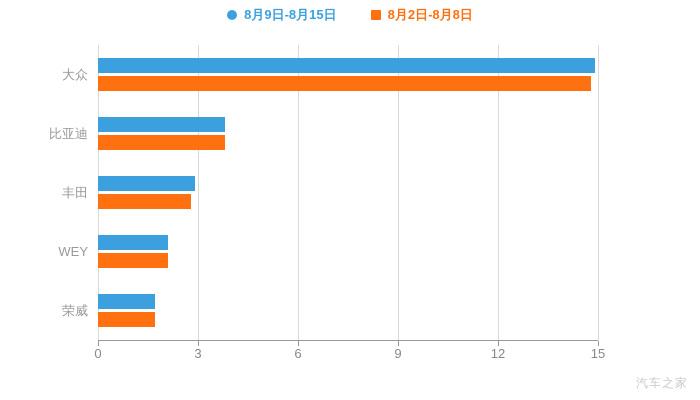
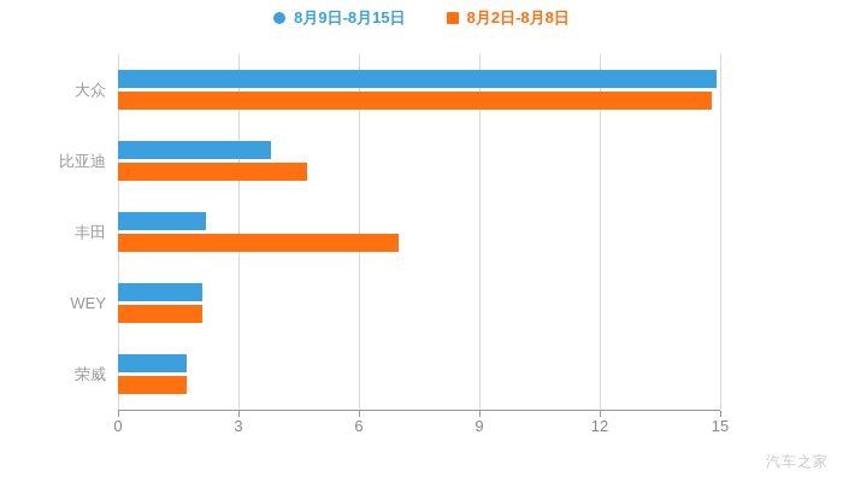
8月2日-8月8日/比亚迪: 3.8 -> 4.7
8月9日-8月15日/丰田: 2.9 -> 2.2
8月2日-8月8日/丰田: 2.8 -> 7.0
